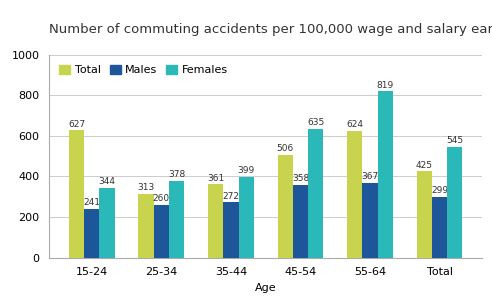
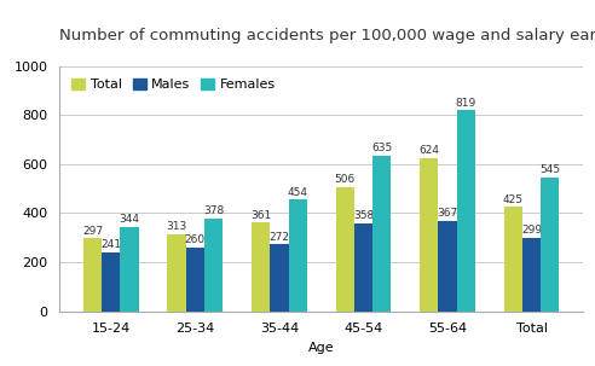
Total/15-24: 627 -> 297
Females/35-44: 399 -> 454
